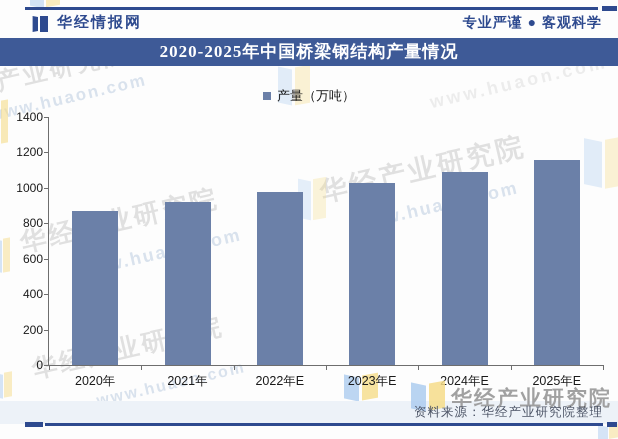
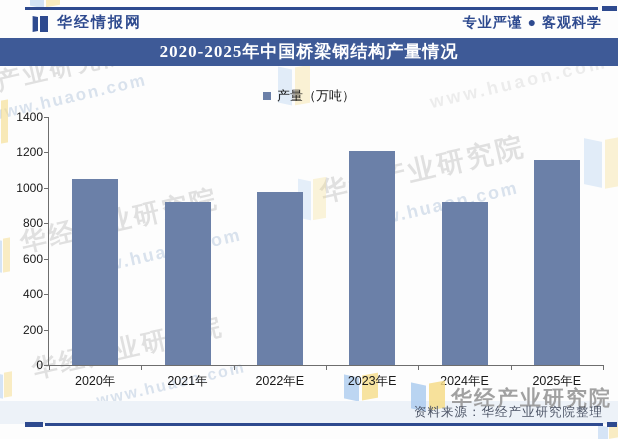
2020年: 870 -> 1050
2023年E: 1030 -> 1210
2024年E: 1090 -> 920
